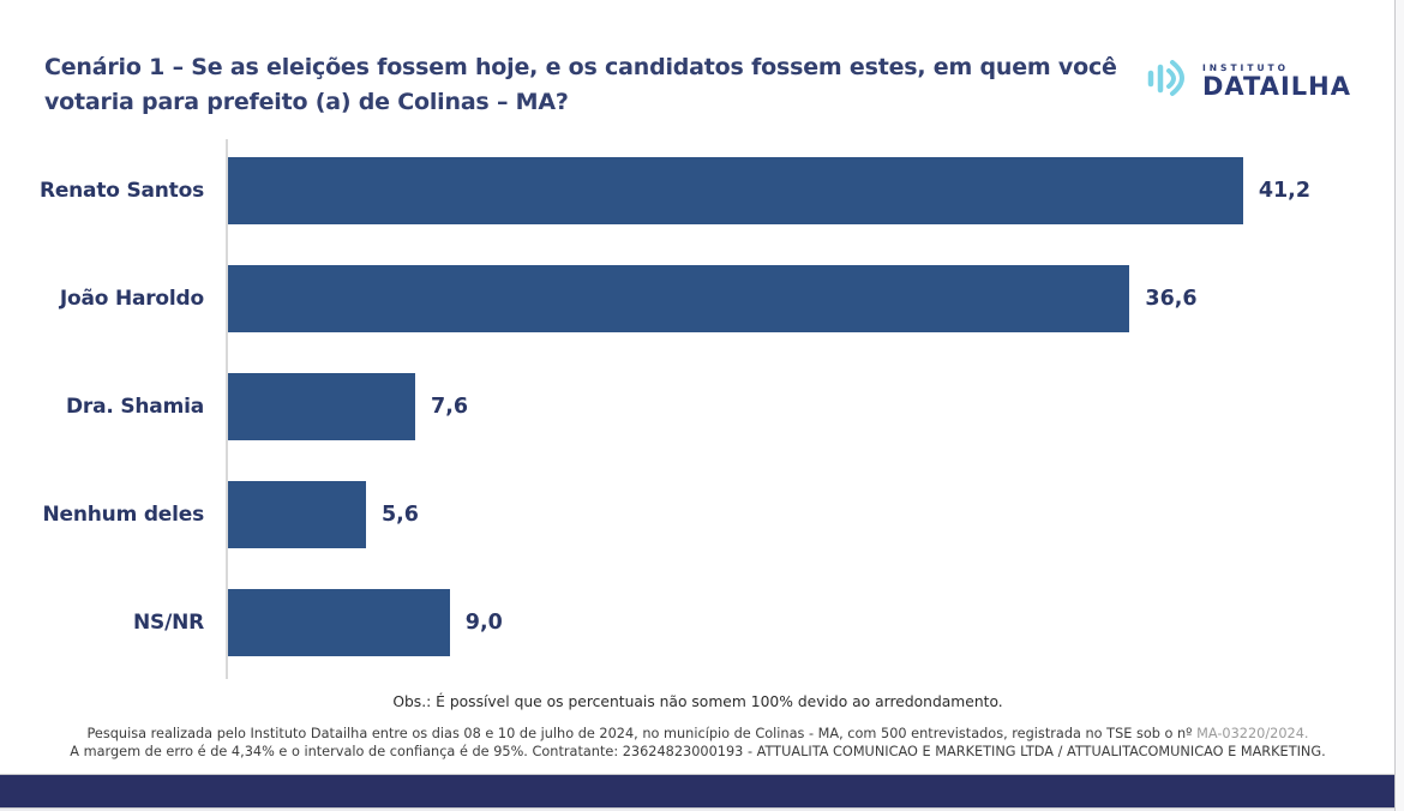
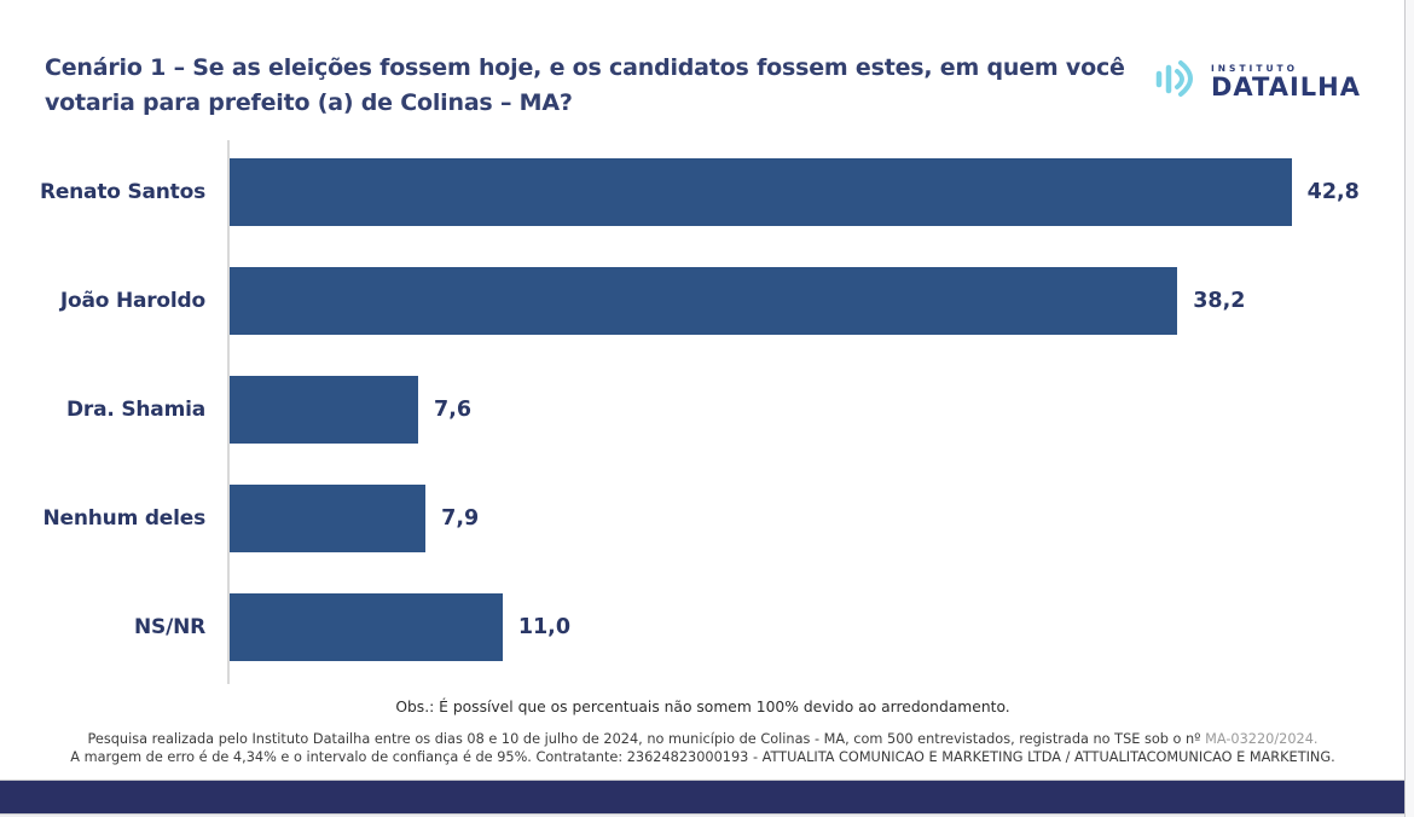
Renato Santos: 41,2 -> 42,8
João Haroldo: 36,6 -> 38,2
Nenhum deles: 5,6 -> 7,9
NS/NR: 9,0 -> 11,0
